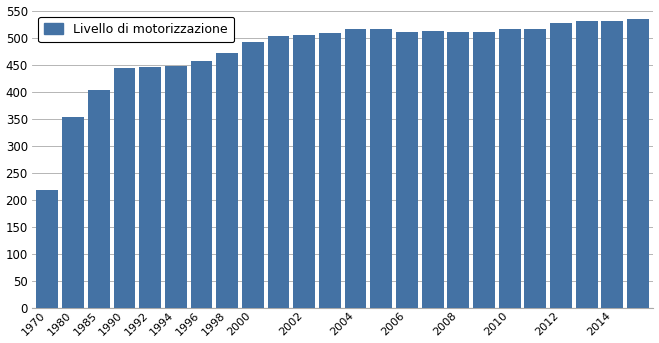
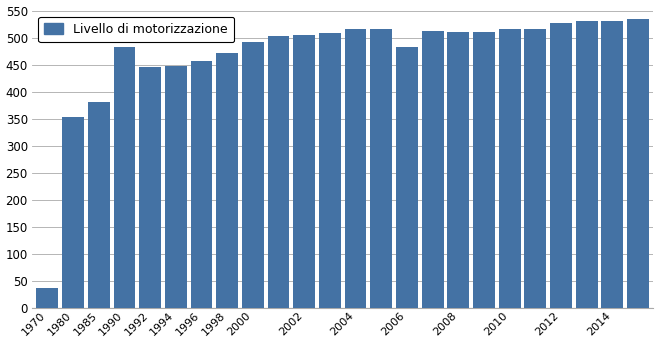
1970: 218 -> 36
1985: 402 -> 380
1990: 443 -> 482
2006: 510 -> 482
